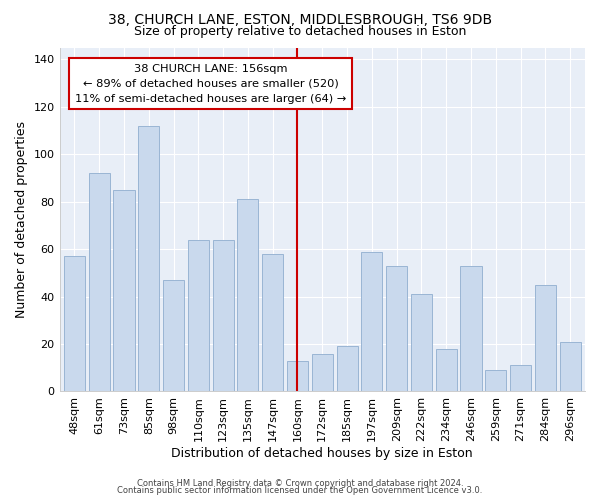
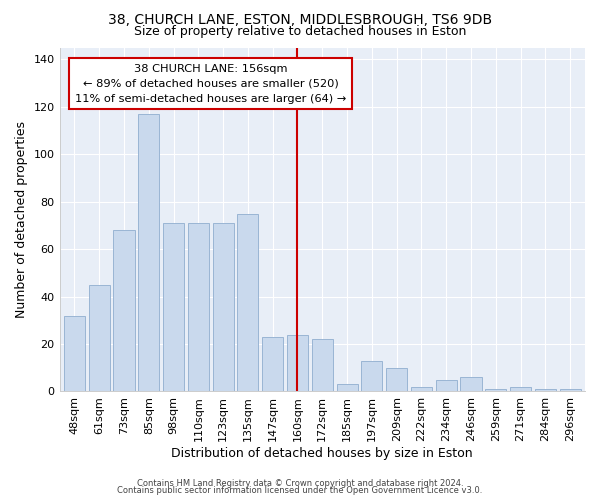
48sqm: 57 -> 32
61sqm: 92 -> 45
73sqm: 85 -> 68
85sqm: 112 -> 117
98sqm: 47 -> 71
110sqm: 64 -> 71
123sqm: 64 -> 71
135sqm: 81 -> 75
147sqm: 58 -> 23
160sqm: 13 -> 24
172sqm: 16 -> 22
185sqm: 19 -> 3
197sqm: 59 -> 13
209sqm: 53 -> 10
222sqm: 41 -> 2
234sqm: 18 -> 5
246sqm: 53 -> 6
259sqm: 9 -> 1
271sqm: 11 -> 2
284sqm: 45 -> 1
296sqm: 21 -> 1
